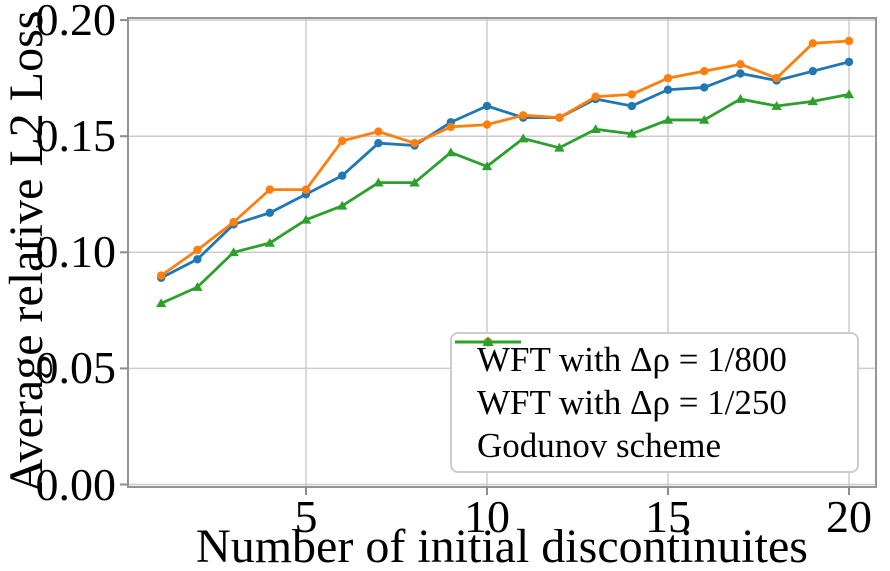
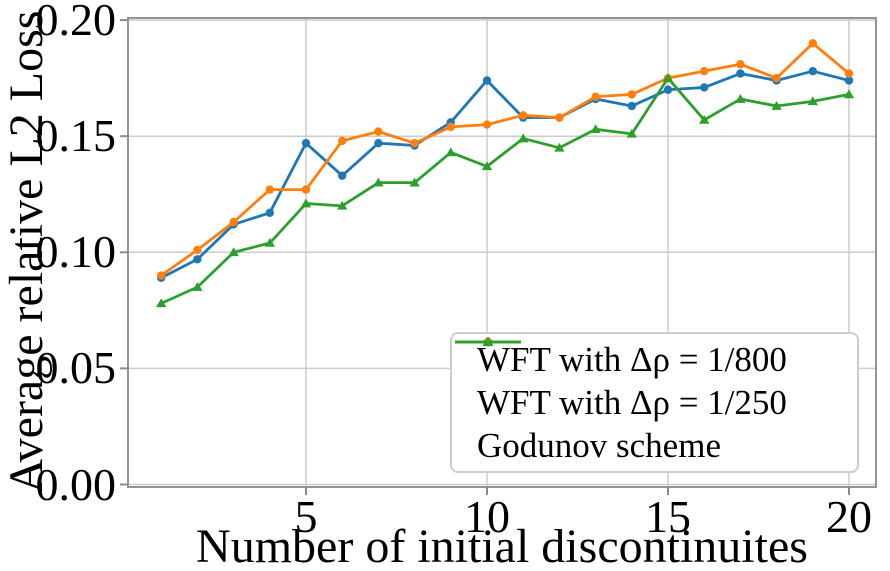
WFT with Δρ = 1/800/5: 0.125 -> 0.147
Godunov scheme/5: 0.114 -> 0.121
WFT with Δρ = 1/800/10: 0.163 -> 0.174
Godunov scheme/15: 0.157 -> 0.175
WFT with Δρ = 1/800/20: 0.182 -> 0.174
WFT with Δρ = 1/250/20: 0.191 -> 0.177
